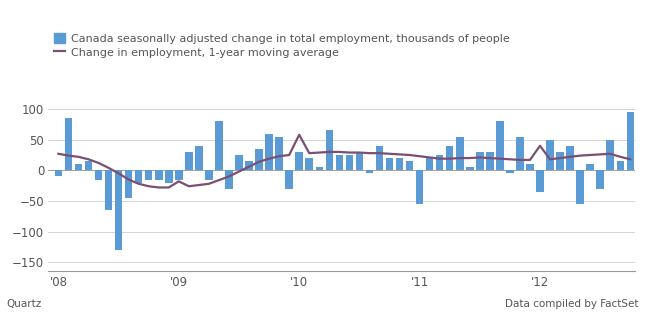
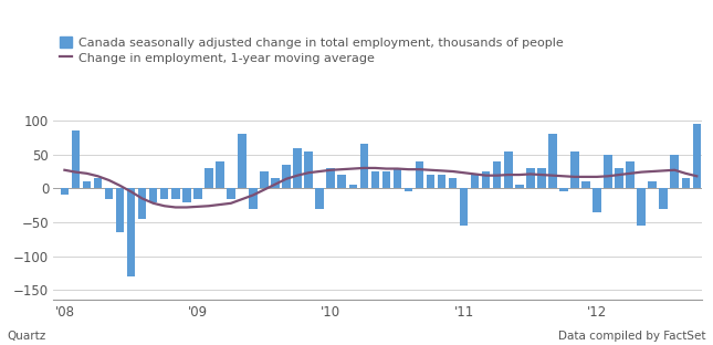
Change in employment, 1-year moving average/'09: -18 -> -27
Change in employment, 1-year moving average/'10: 58 -> 27
Change in employment, 1-year moving average/'12: 40 -> 17
